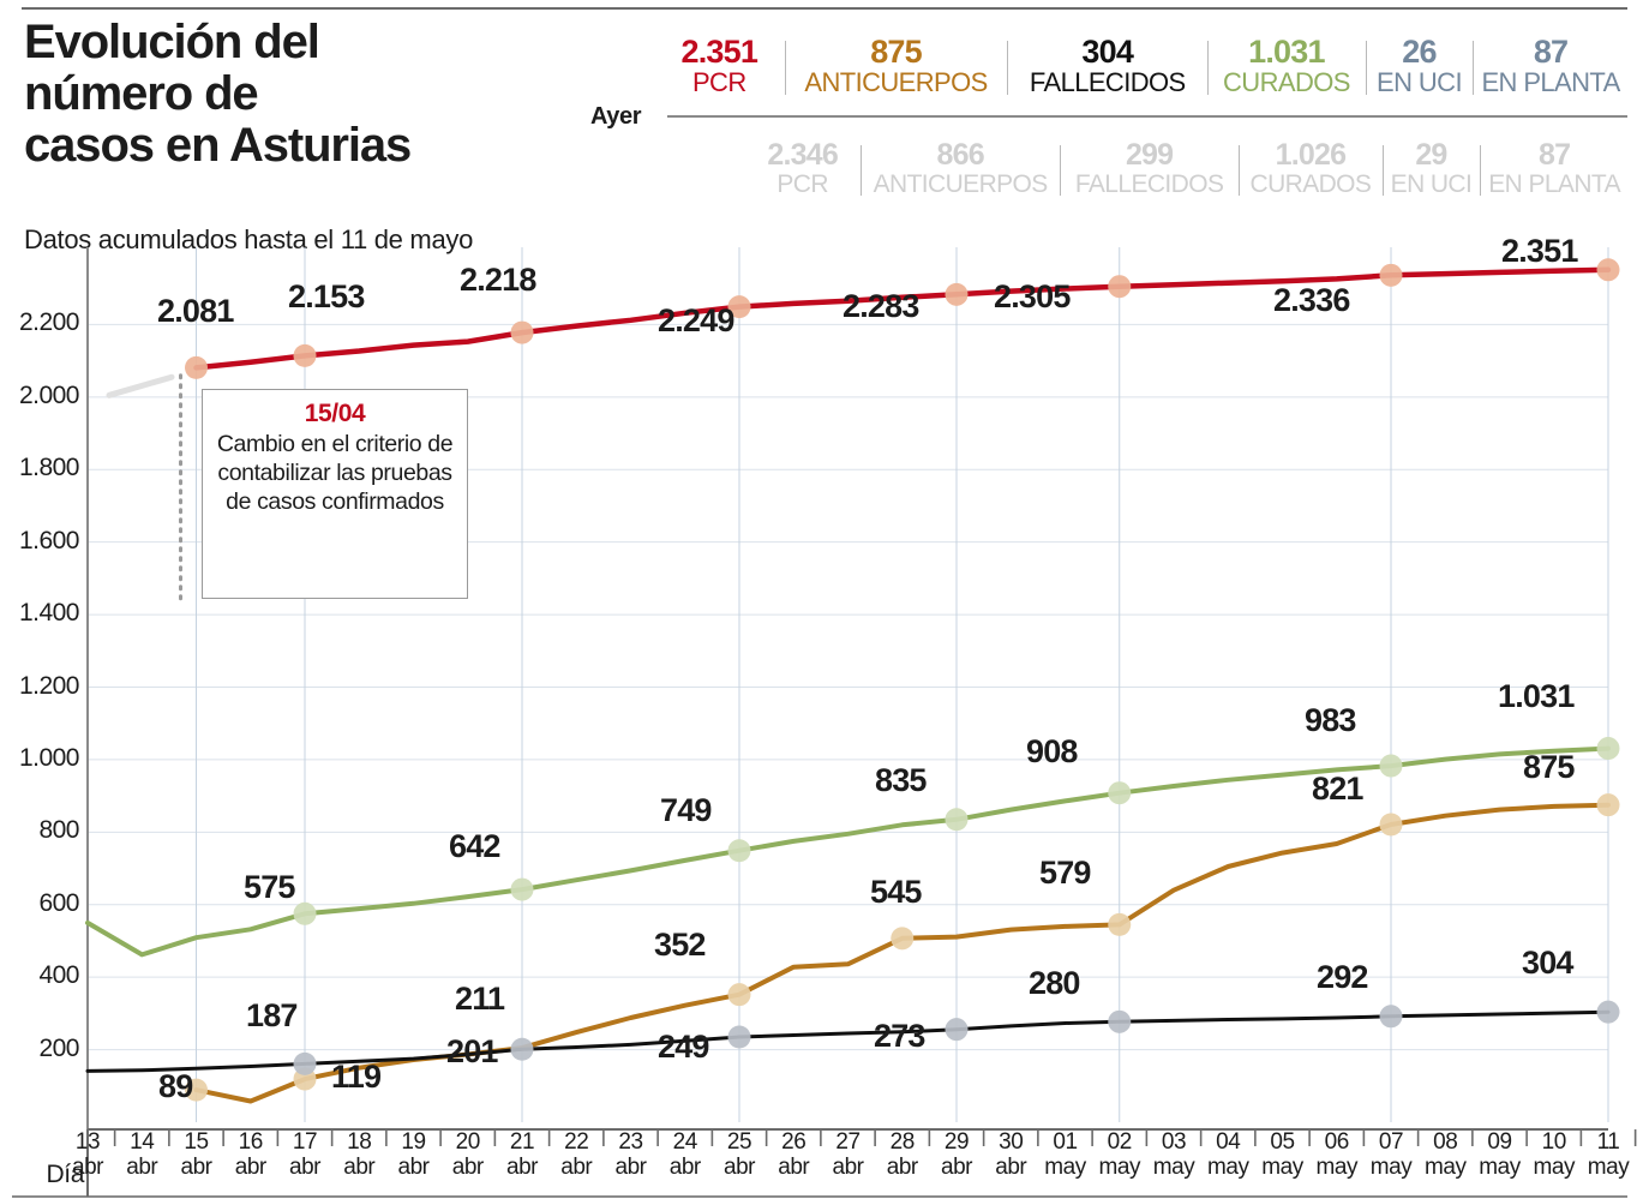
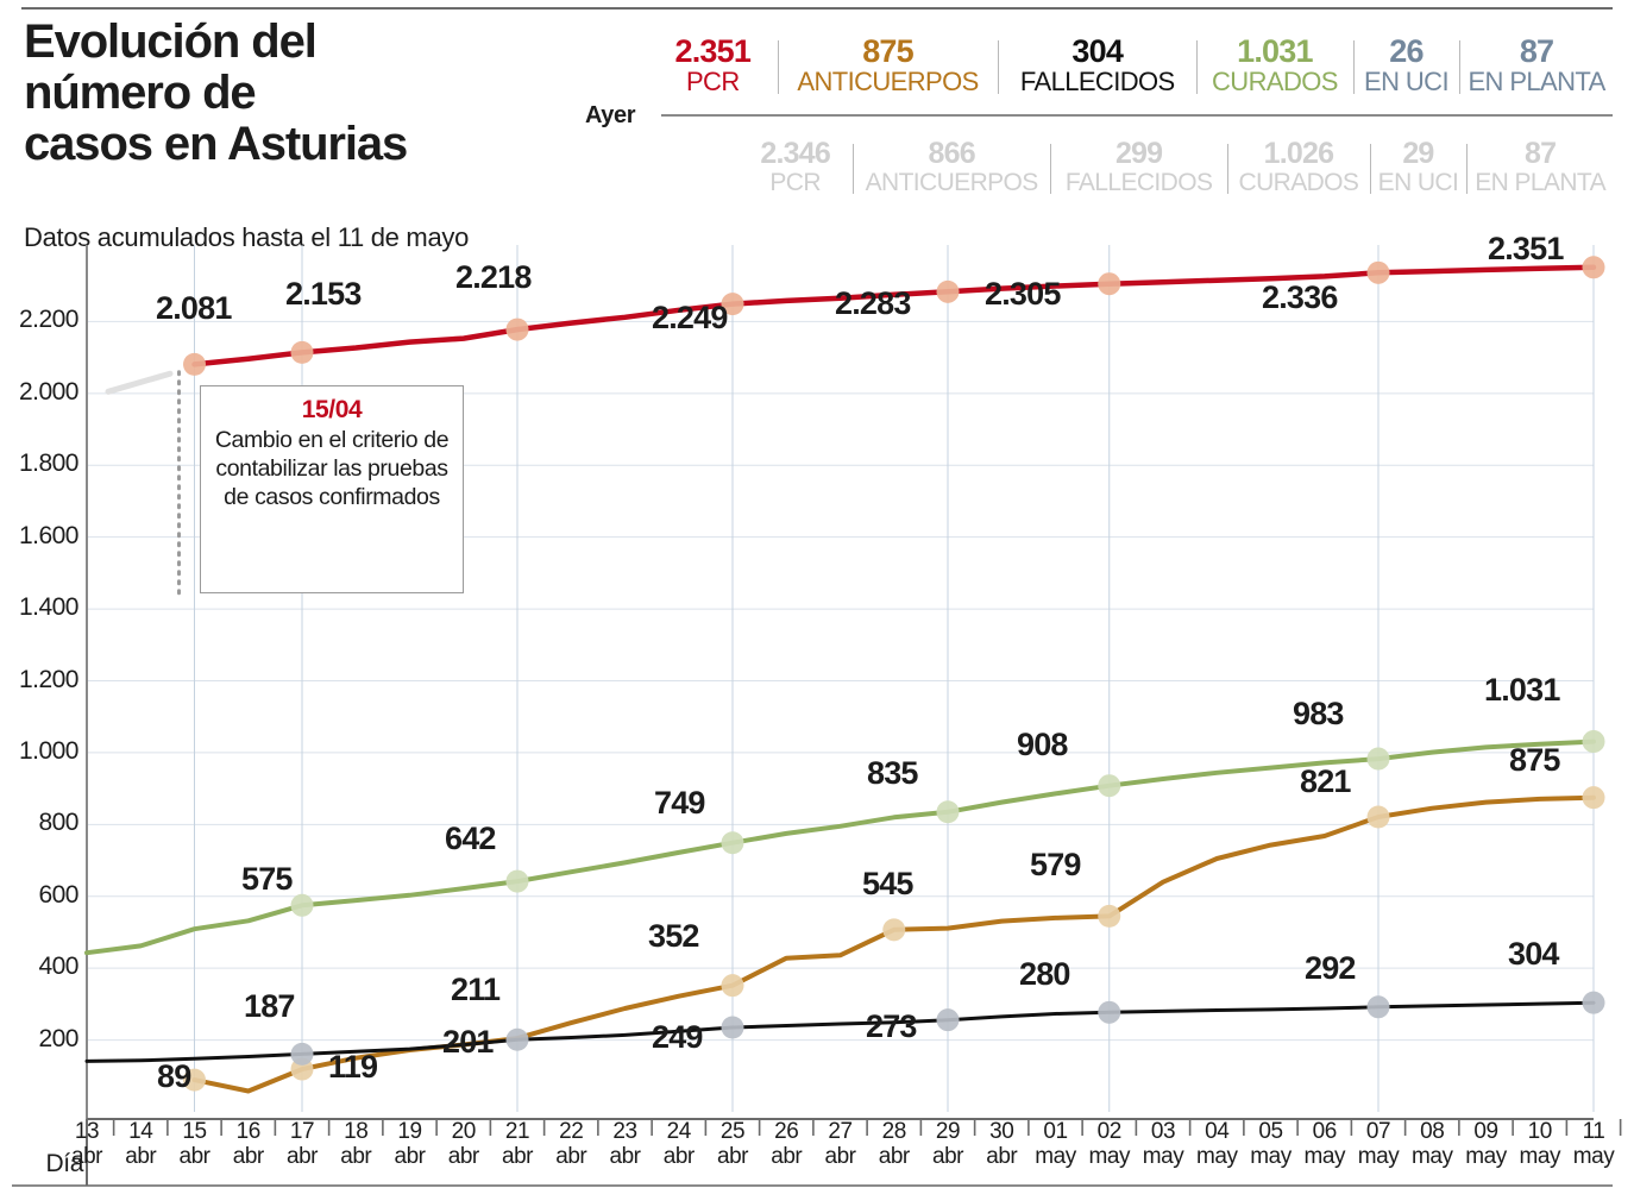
CURADOS/13 abr: 550 -> 440
